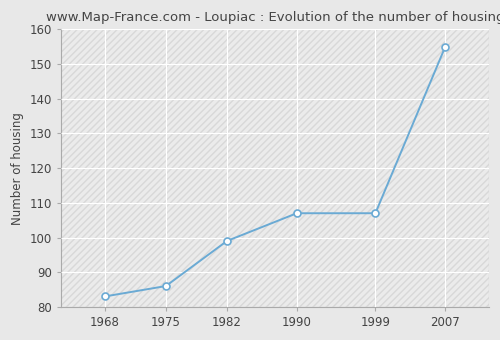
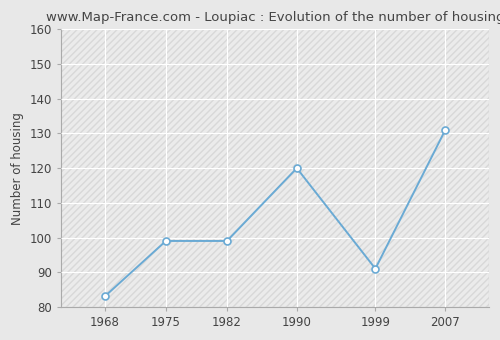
1975: 86 -> 99
1990: 107 -> 120
1999: 107 -> 91
2007: 155 -> 131
